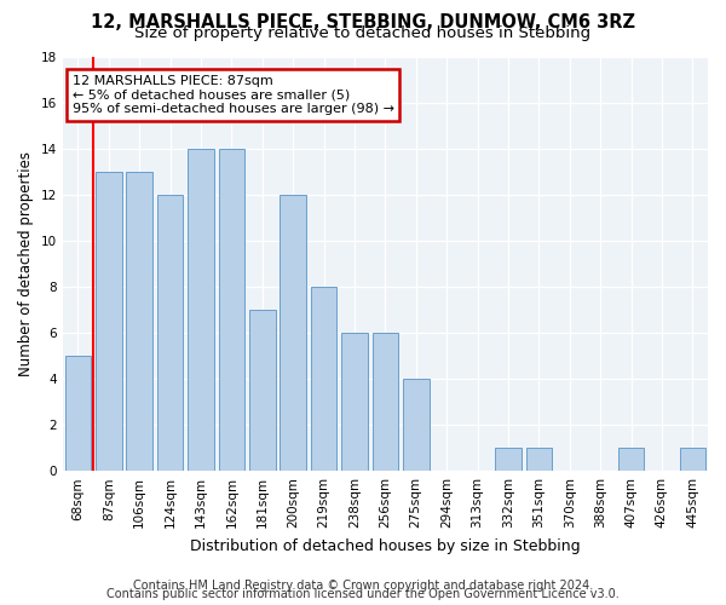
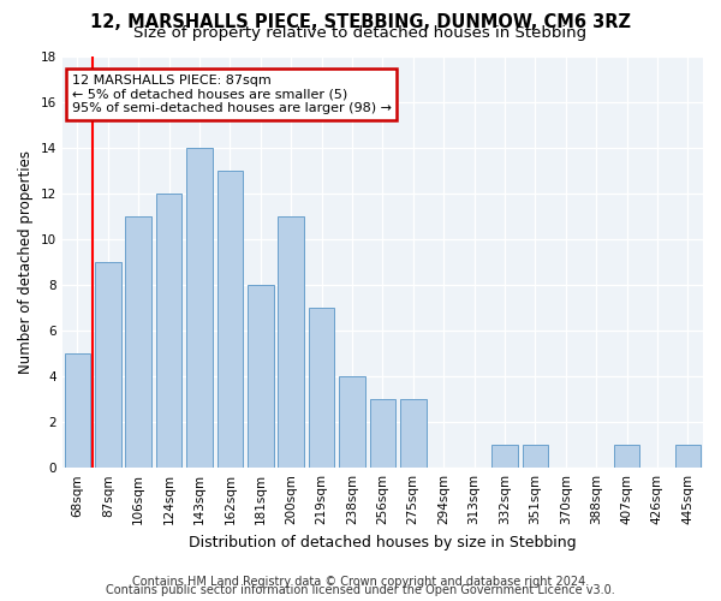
87sqm: 13 -> 9
106sqm: 13 -> 11
162sqm: 14 -> 13
181sqm: 7 -> 8
200sqm: 12 -> 11
219sqm: 8 -> 7
238sqm: 6 -> 4
256sqm: 6 -> 3
275sqm: 4 -> 3
